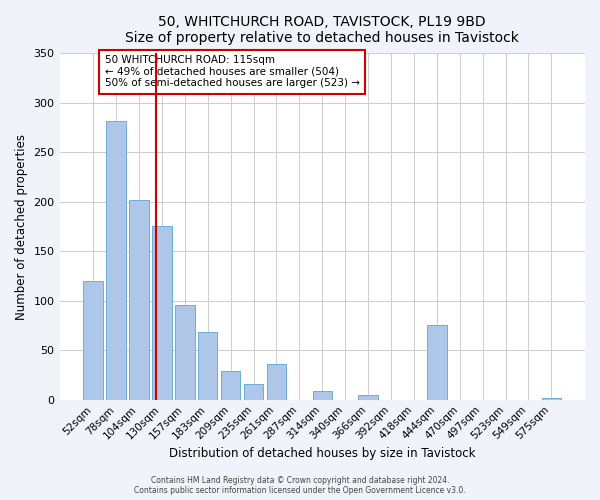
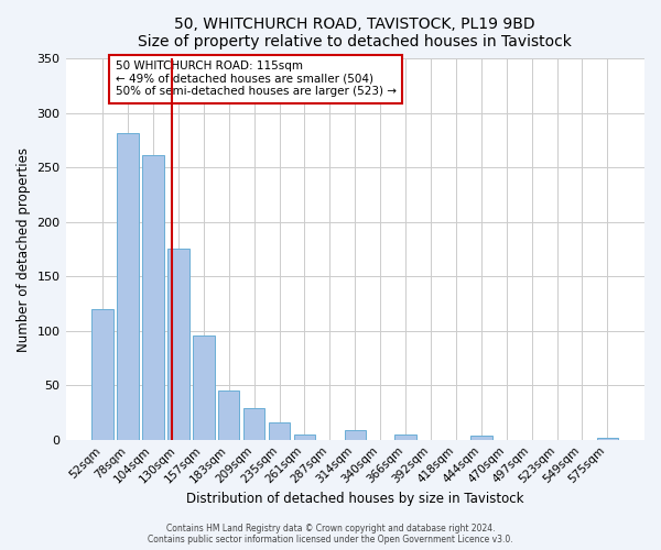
104sqm: 202 -> 261
183sqm: 68 -> 45
261sqm: 36 -> 5
444sqm: 76 -> 4
